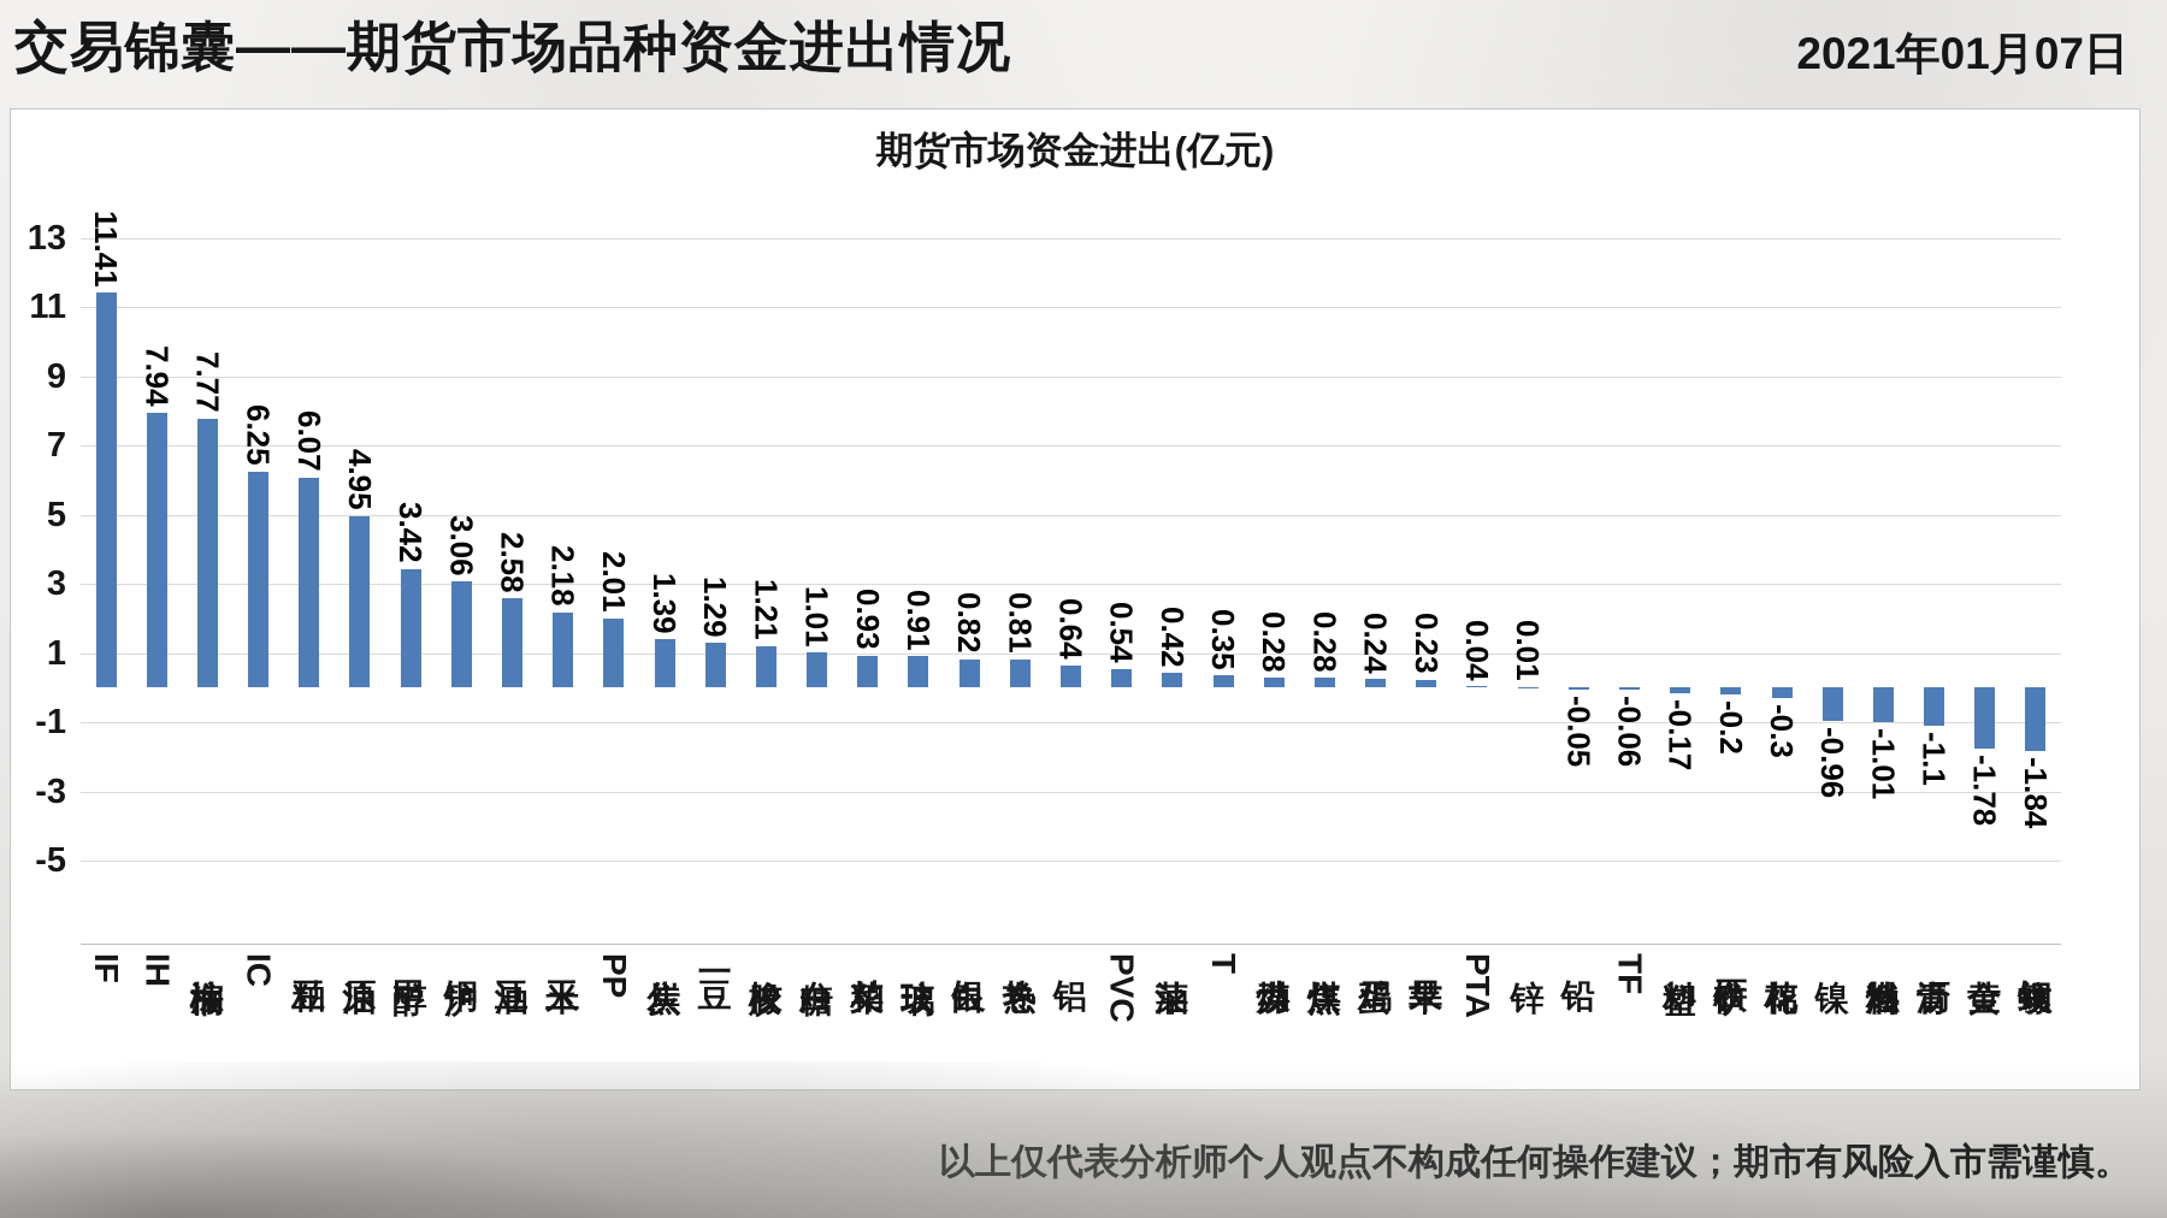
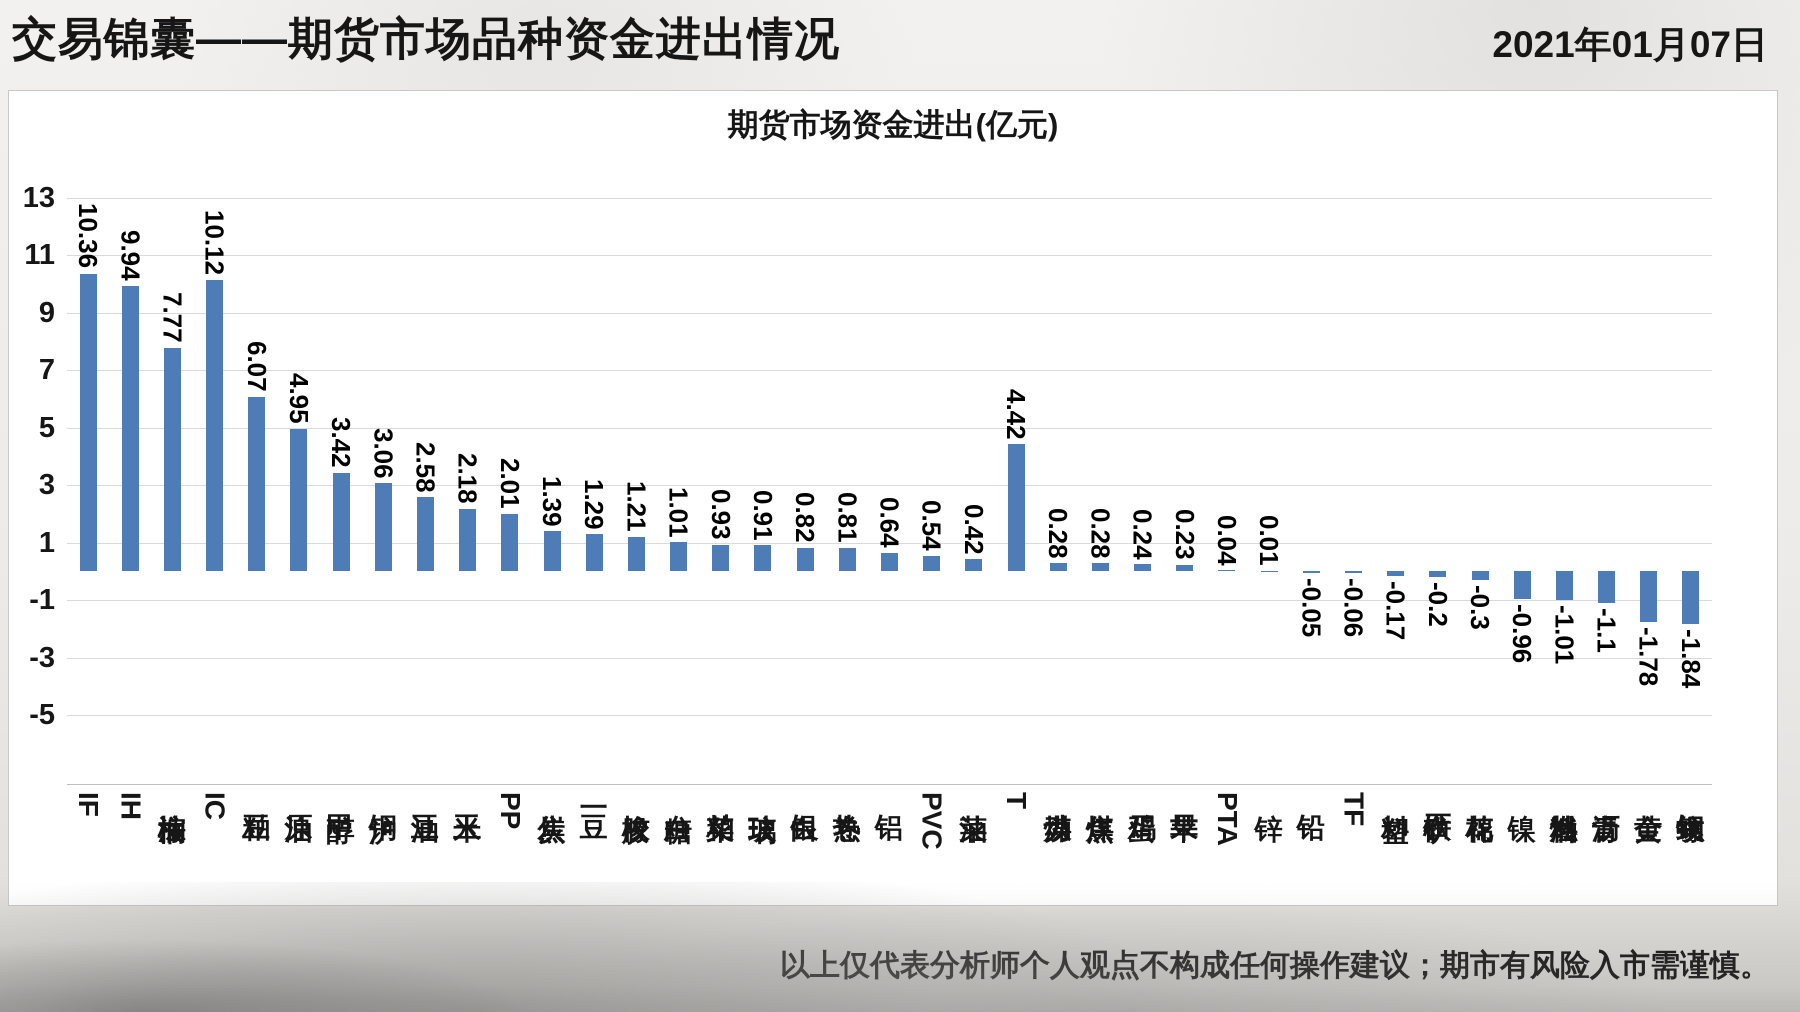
IF: 11.41 -> 10.36
IH: 7.94 -> 9.94
IC: 6.25 -> 10.12
T: 0.35 -> 4.42
